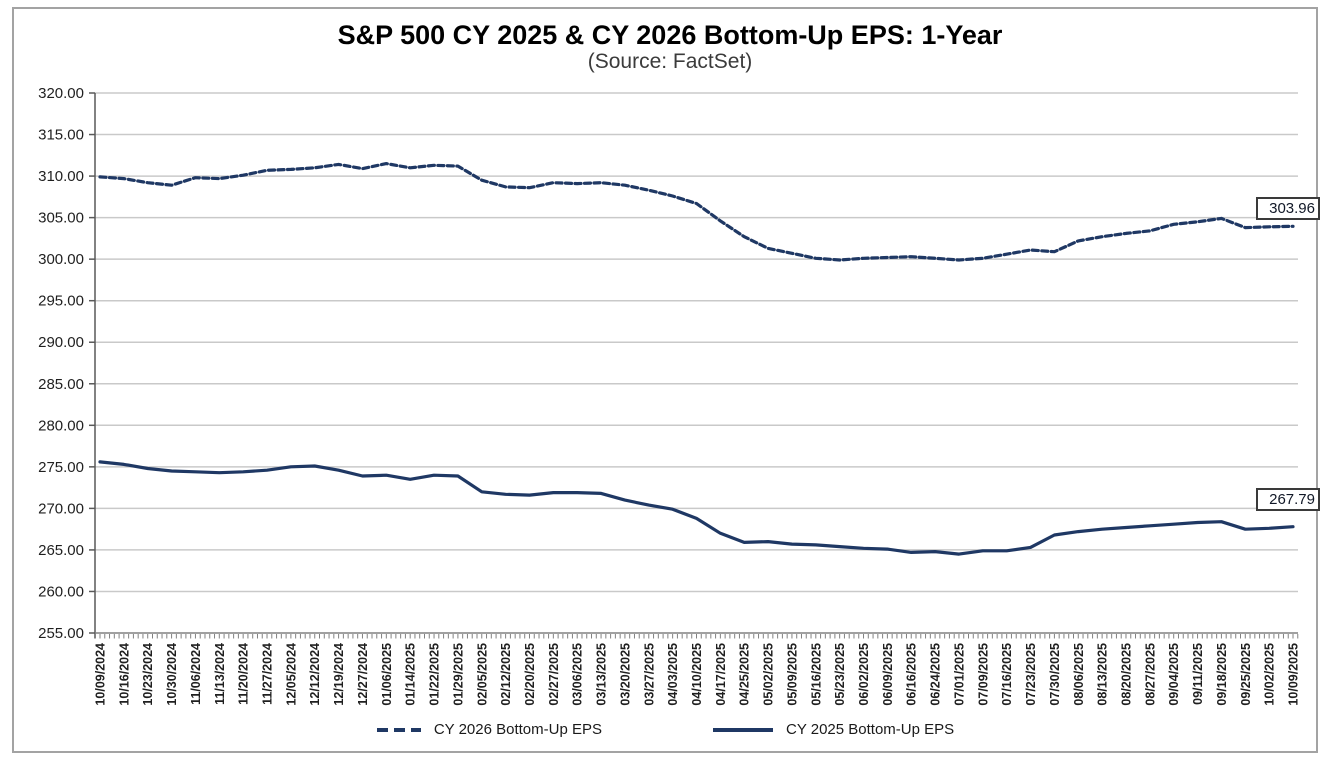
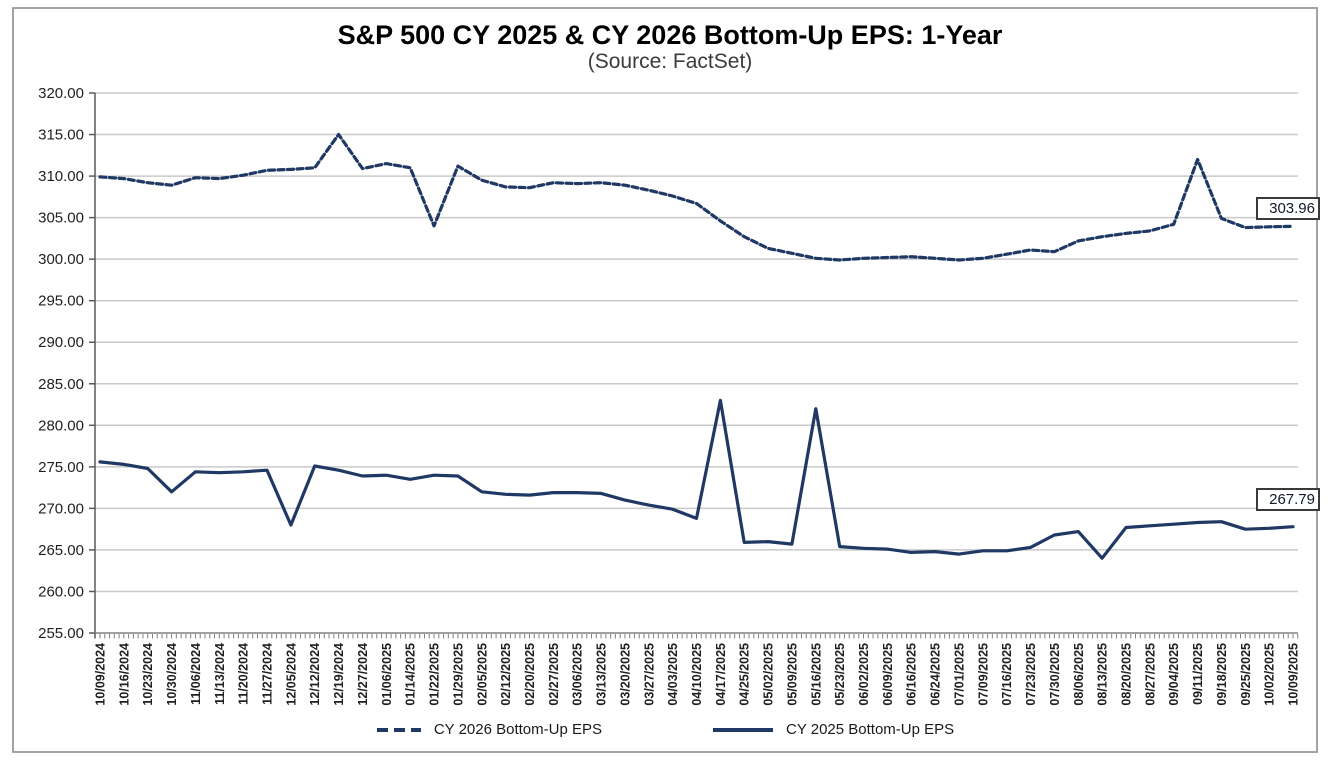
CY 2025 Bottom-Up EPS/10/30/2024: 274 -> 272
CY 2025 Bottom-Up EPS/12/05/2024: 275 -> 268
CY 2026 Bottom-Up EPS/12/19/2024: 311 -> 315
CY 2026 Bottom-Up EPS/01/22/2025: 311 -> 304
CY 2025 Bottom-Up EPS/04/17/2025: 267 -> 283
CY 2025 Bottom-Up EPS/05/16/2025: 266 -> 282
CY 2025 Bottom-Up EPS/08/13/2025: 268 -> 264
CY 2026 Bottom-Up EPS/09/11/2025: 304 -> 312
